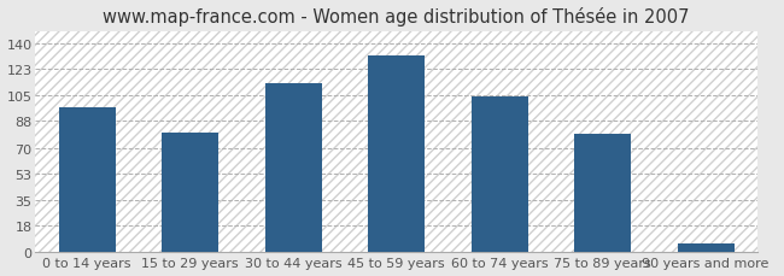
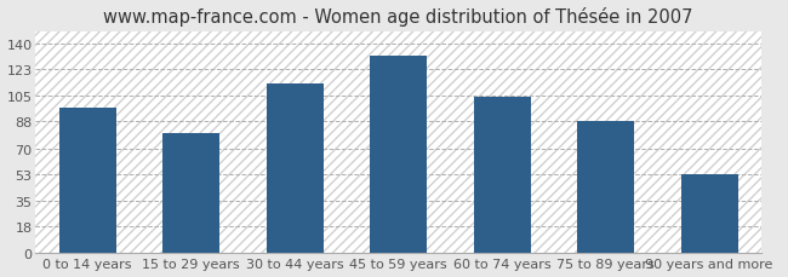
75 to 89 years: 79 -> 88
90 years and more: 6 -> 53
